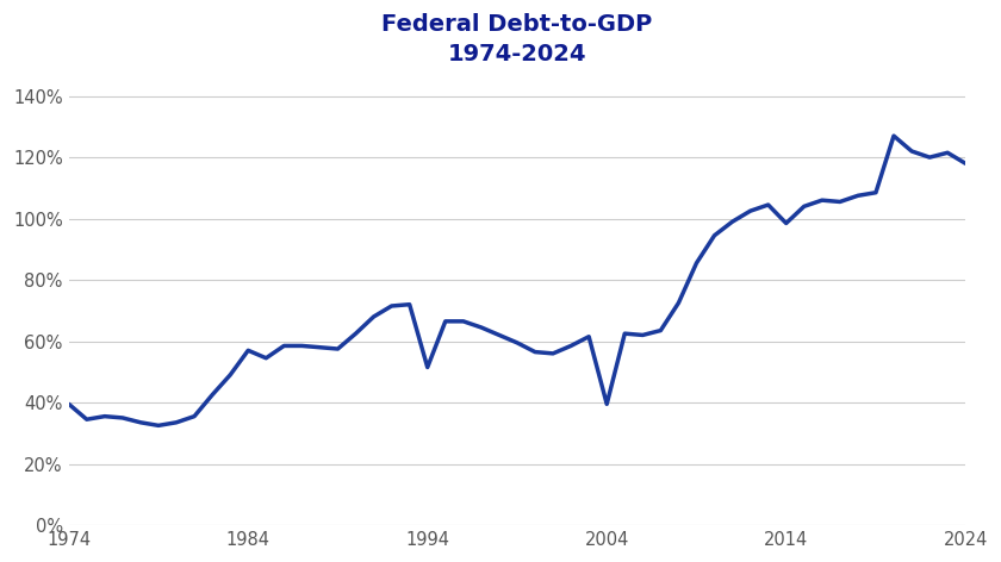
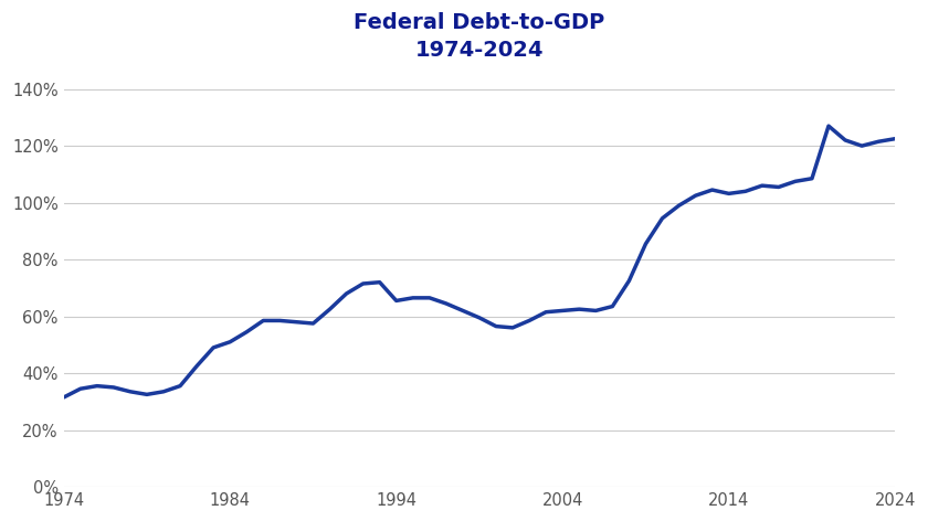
1974: 39.5% -> 31.5%
1984: 57.0% -> 51.0%
1994: 51.5% -> 65.5%
2004: 39.5% -> 62.0%
2014: 98.5% -> 103.2%
2024: 118.0% -> 122.5%
